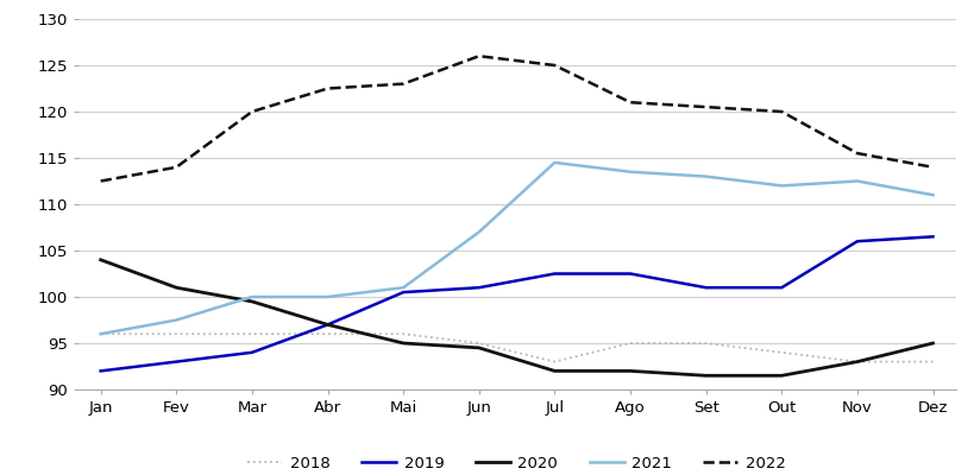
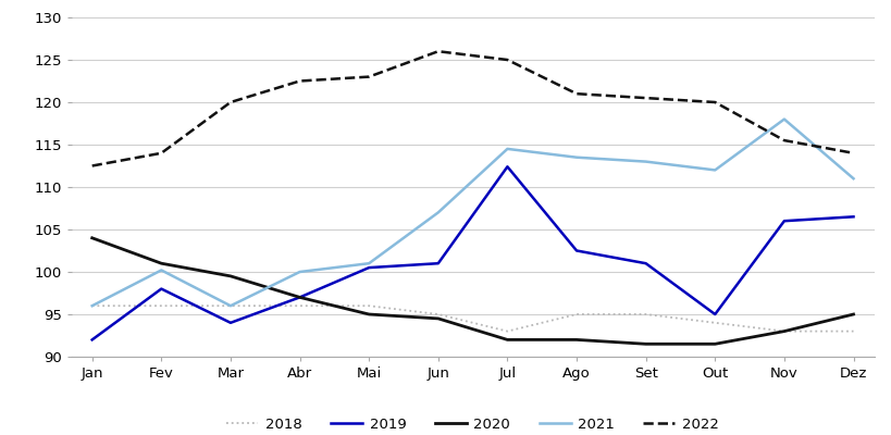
2019/Fev: 93.0 -> 98.0
2021/Fev: 97.5 -> 100.2
2021/Mar: 100.0 -> 96.0
2019/Jul: 102.5 -> 112.4
2019/Out: 101.0 -> 95.0
2021/Nov: 112.5 -> 118.0
